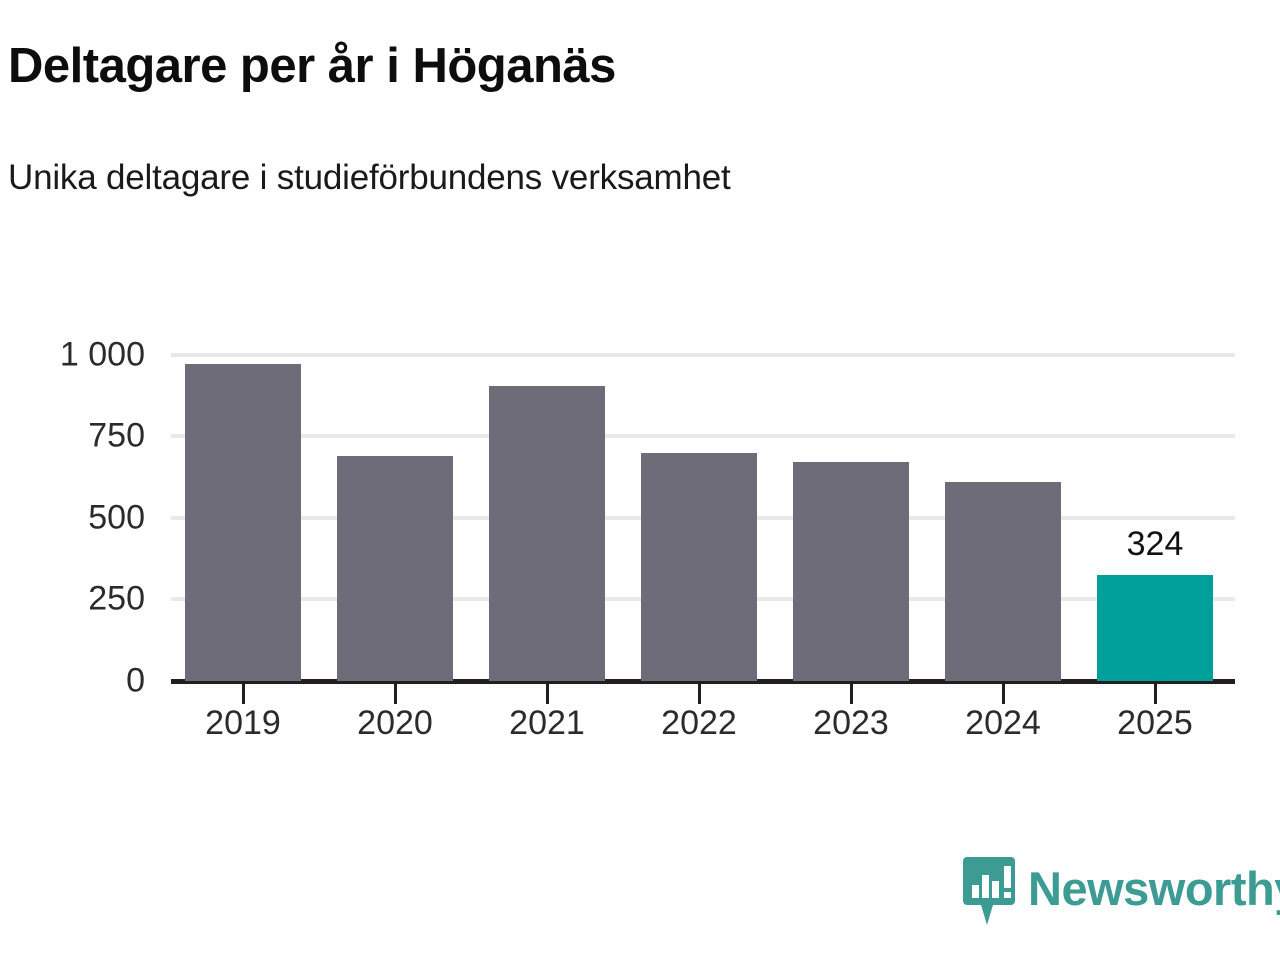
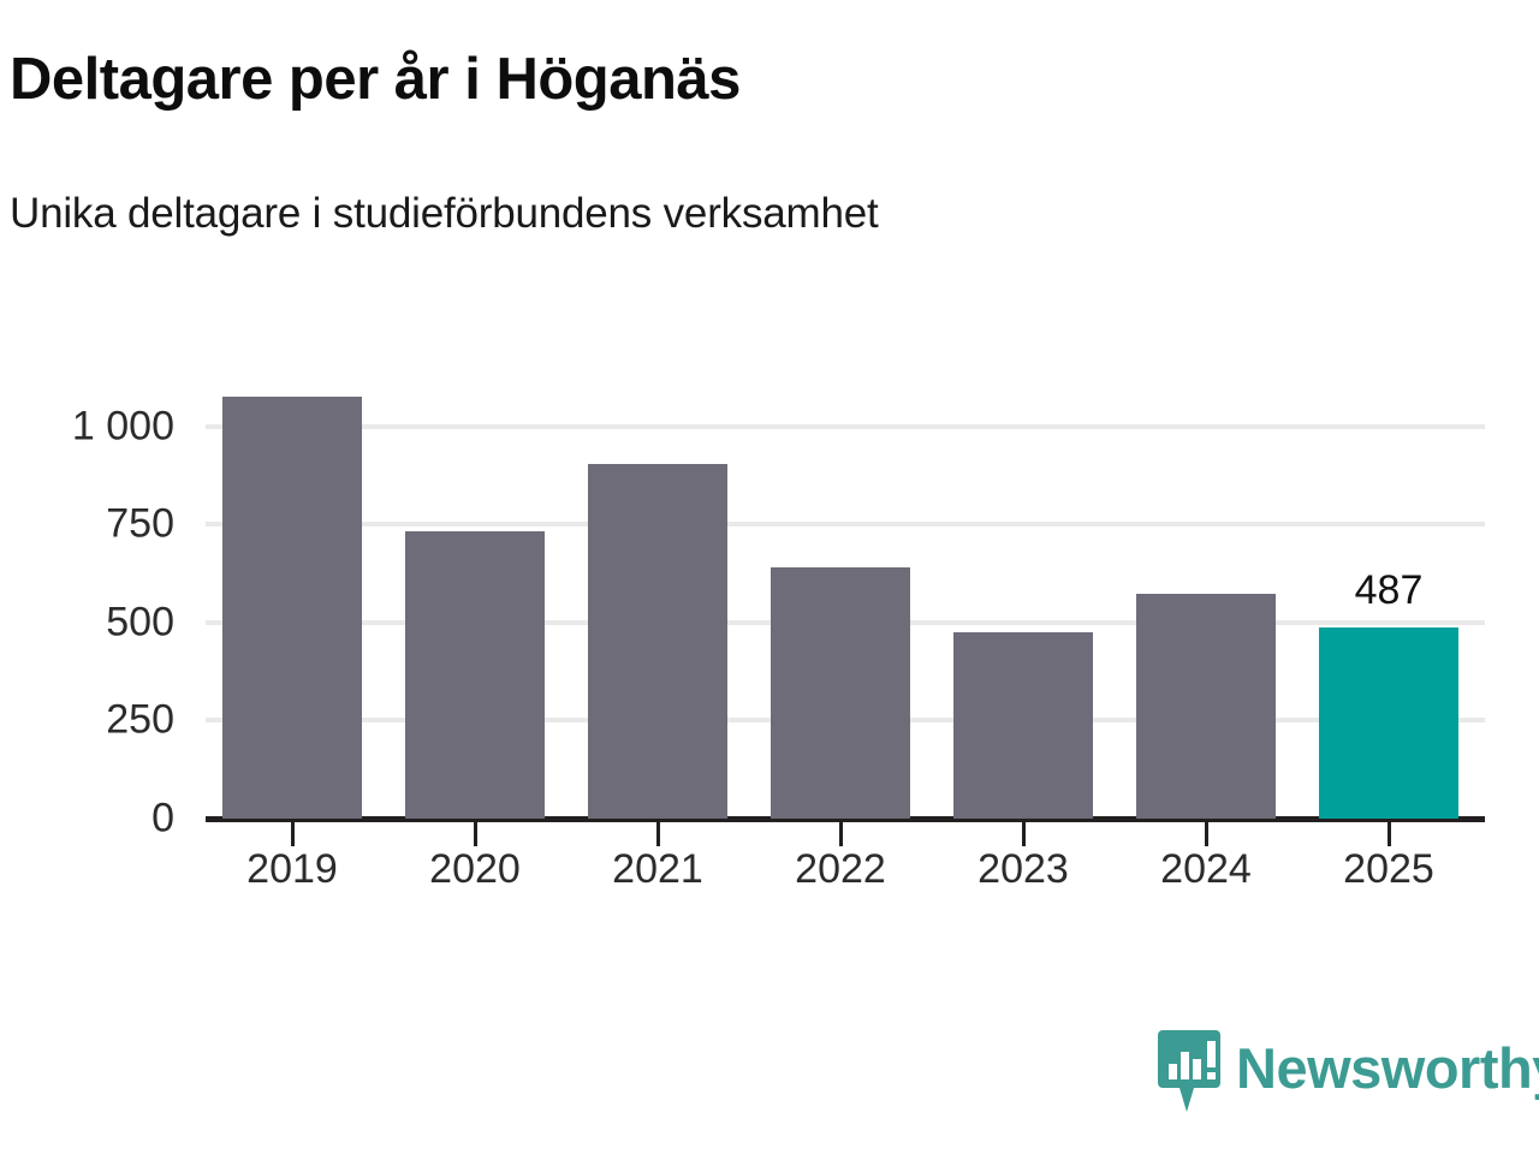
2019: 970 -> 1080
2020: 690 -> 730
2022: 700 -> 640
2023: 670 -> 480
2024: 610 -> 570
2025: 324 -> 487
